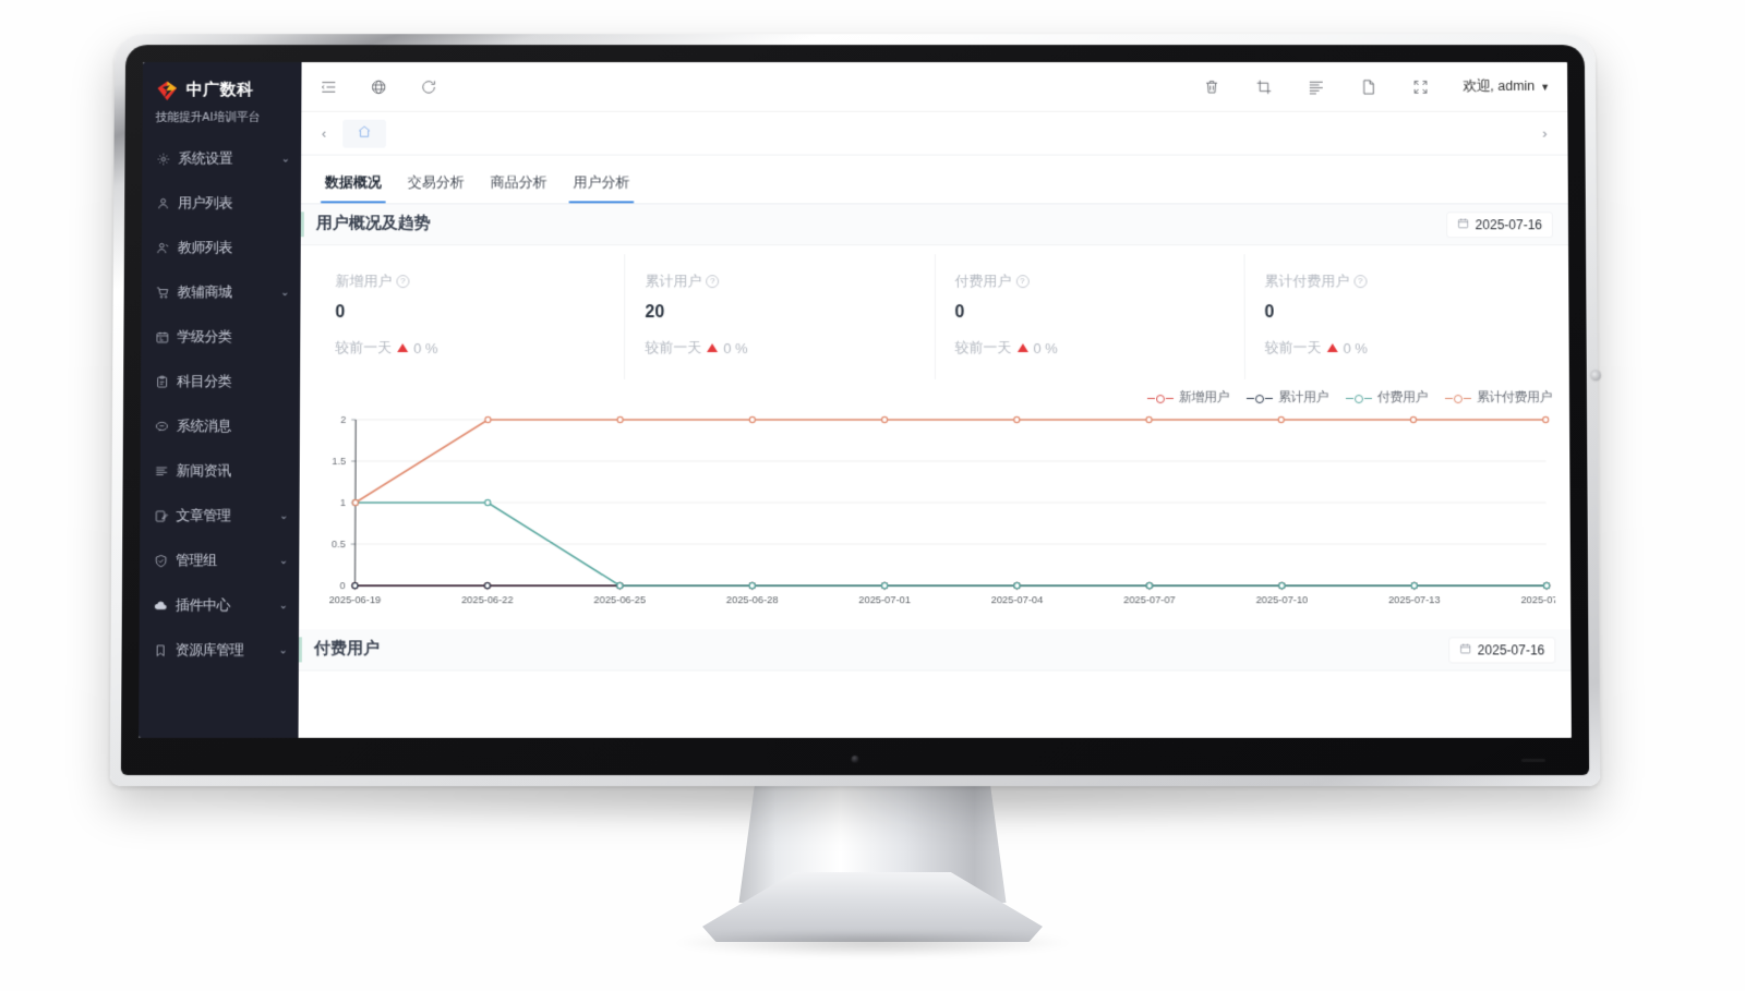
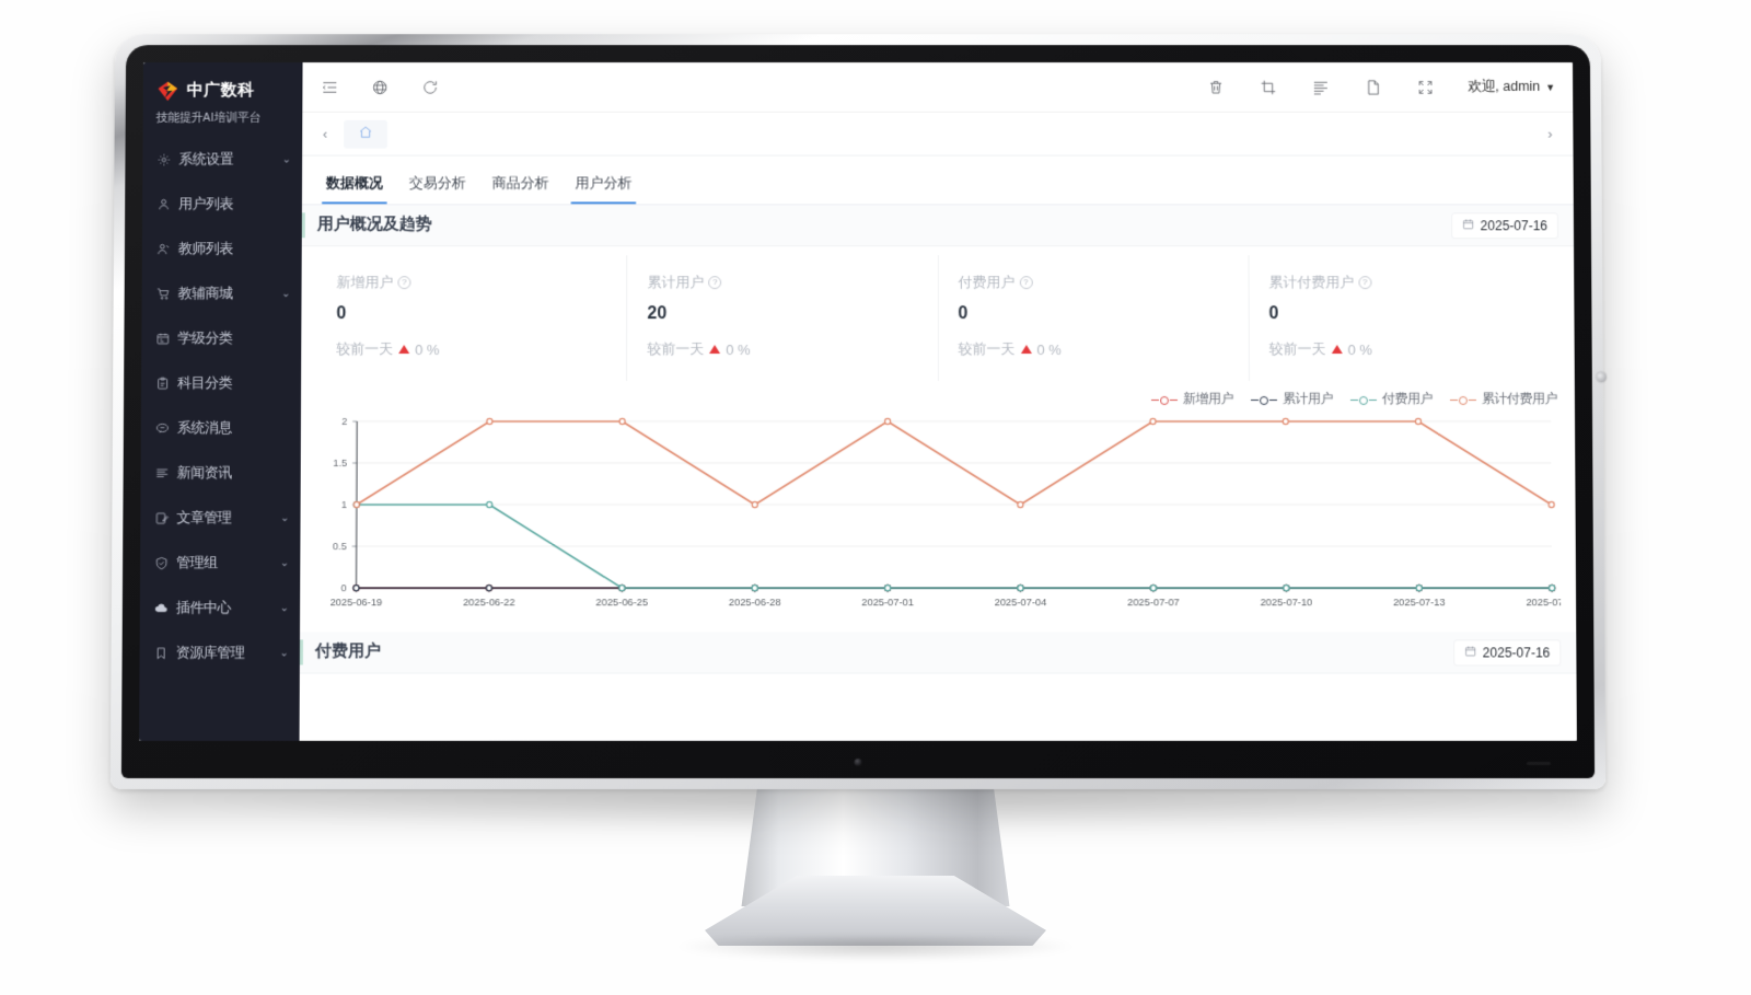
累计付费用户/2025-06-28: 2 -> 1
累计付费用户/2025-07-04: 2 -> 1
累计付费用户/2025-07-16: 2 -> 1
